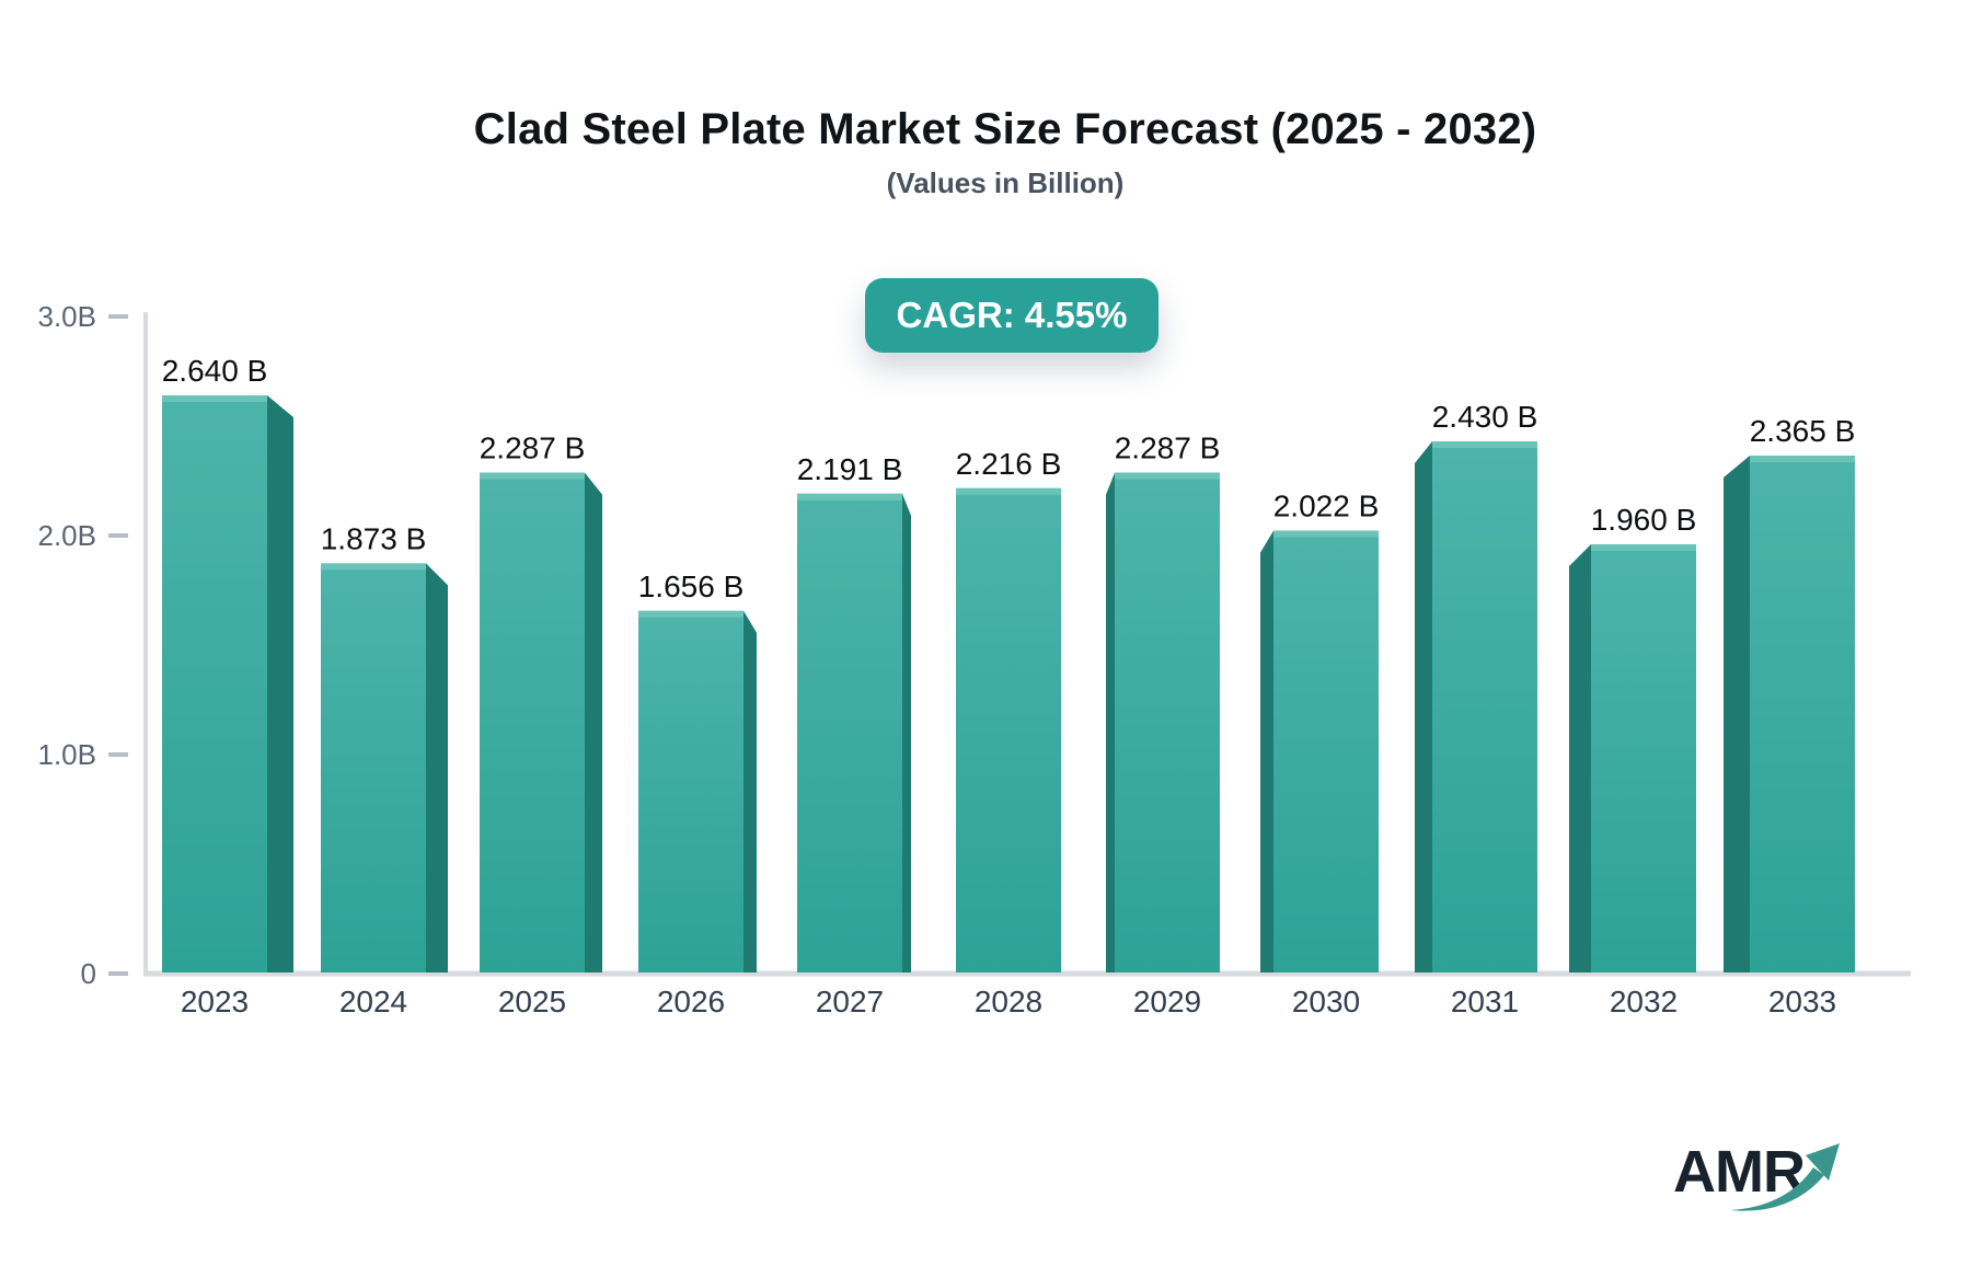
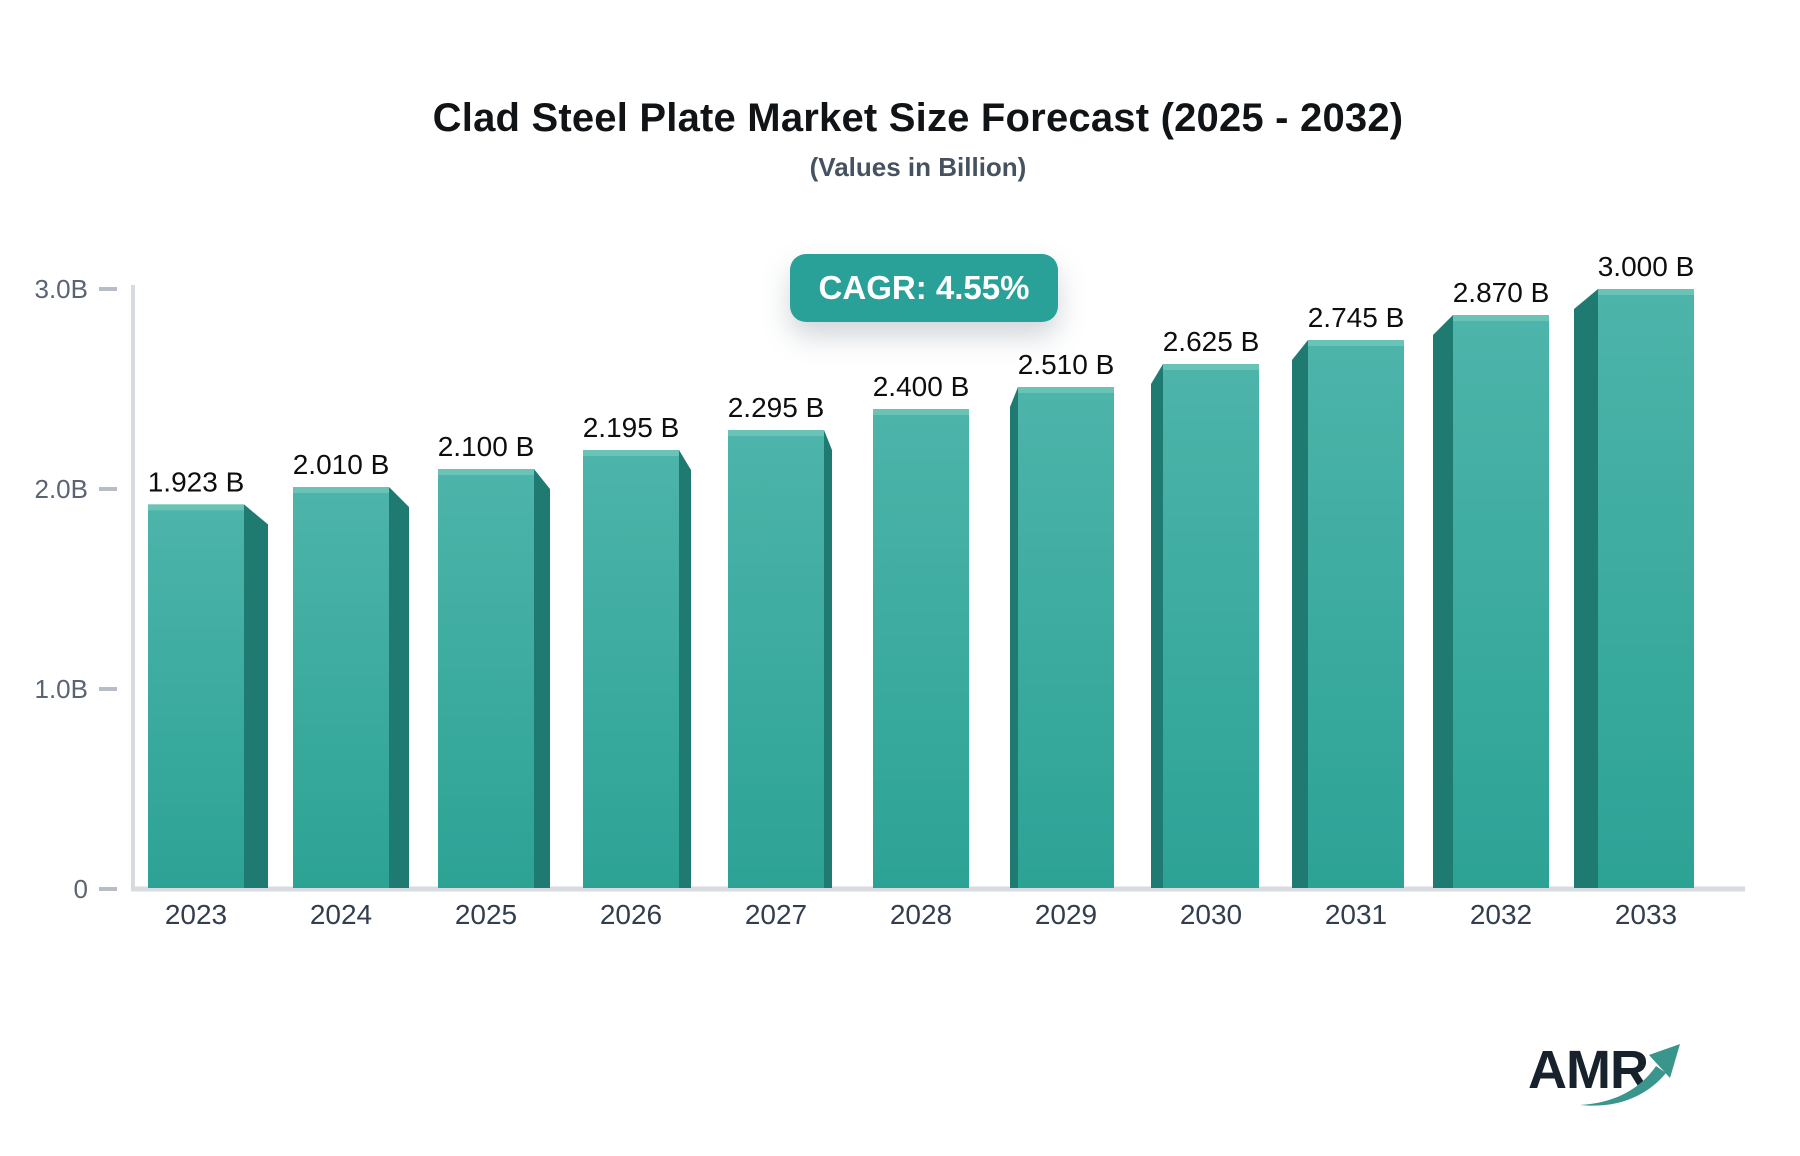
2023: 2.640 -> 1.923
2024: 1.873 -> 2.010
2025: 2.287 -> 2.100
2026: 1.656 -> 2.195
2027: 2.191 -> 2.295
2028: 2.216 -> 2.400
2029: 2.287 -> 2.510
2030: 2.022 -> 2.625
2031: 2.430 -> 2.745
2032: 1.960 -> 2.870
2033: 2.365 -> 3.000
